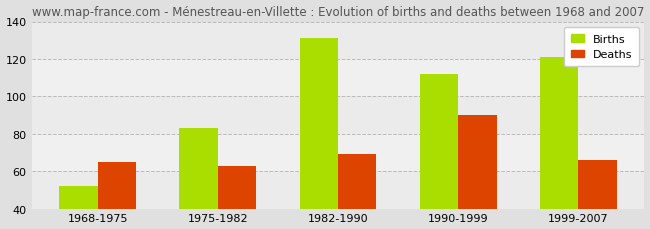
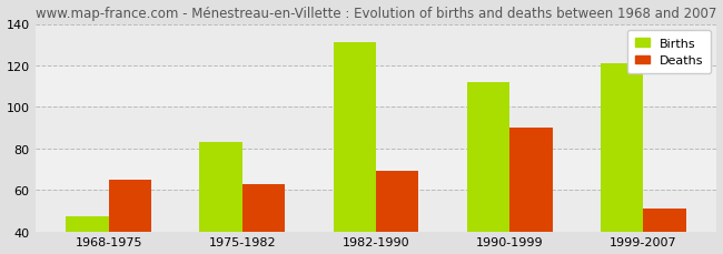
Births/1968-1975: 52 -> 47
Deaths/1999-2007: 66 -> 51
